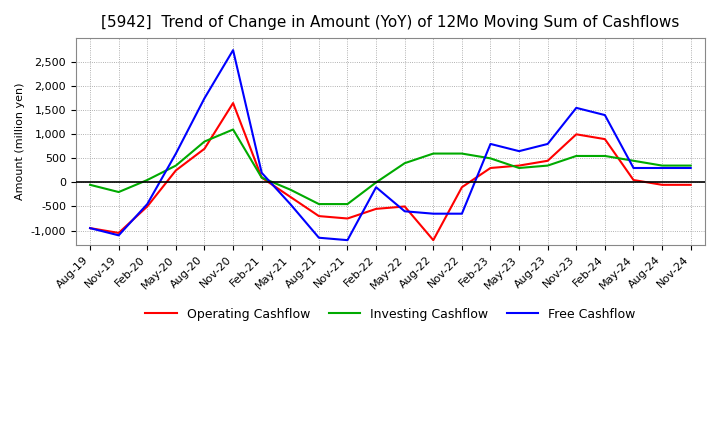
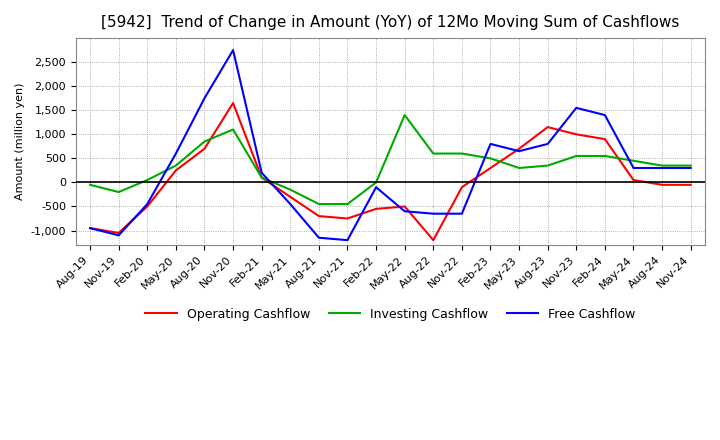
Investing Cashflow/May-22: 400 -> 1,400
Operating Cashflow/May-23: 350 -> 700
Operating Cashflow/Aug-23: 450 -> 1,150
